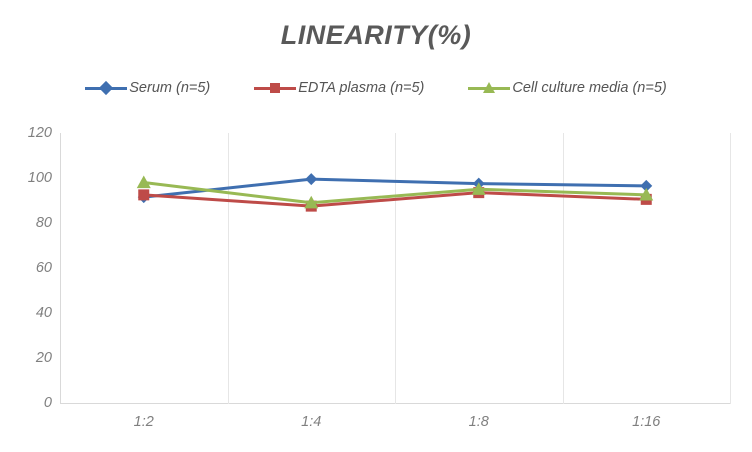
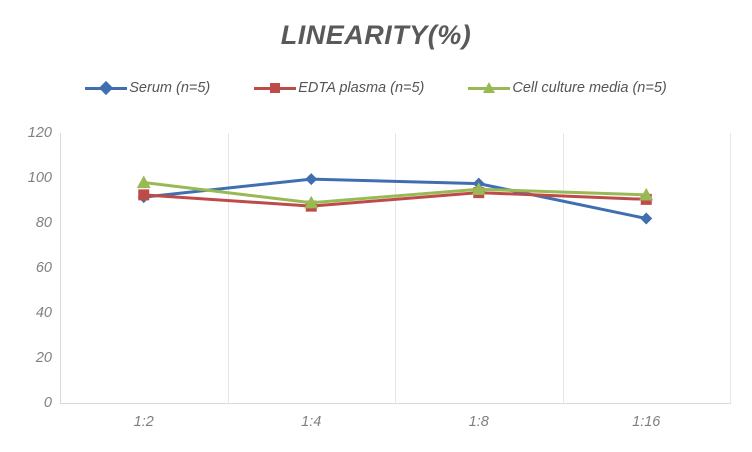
Serum (n=5)/1:16: 96 -> 82
